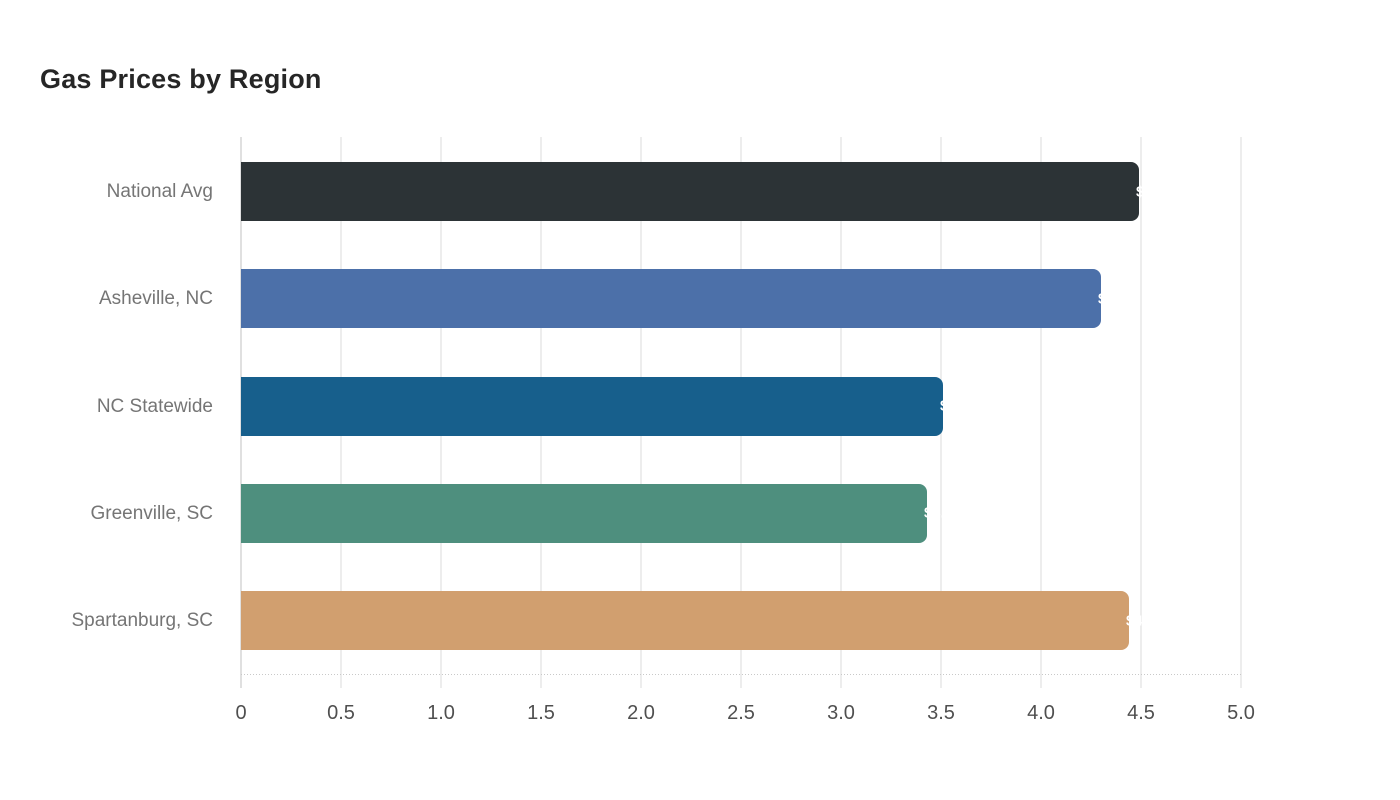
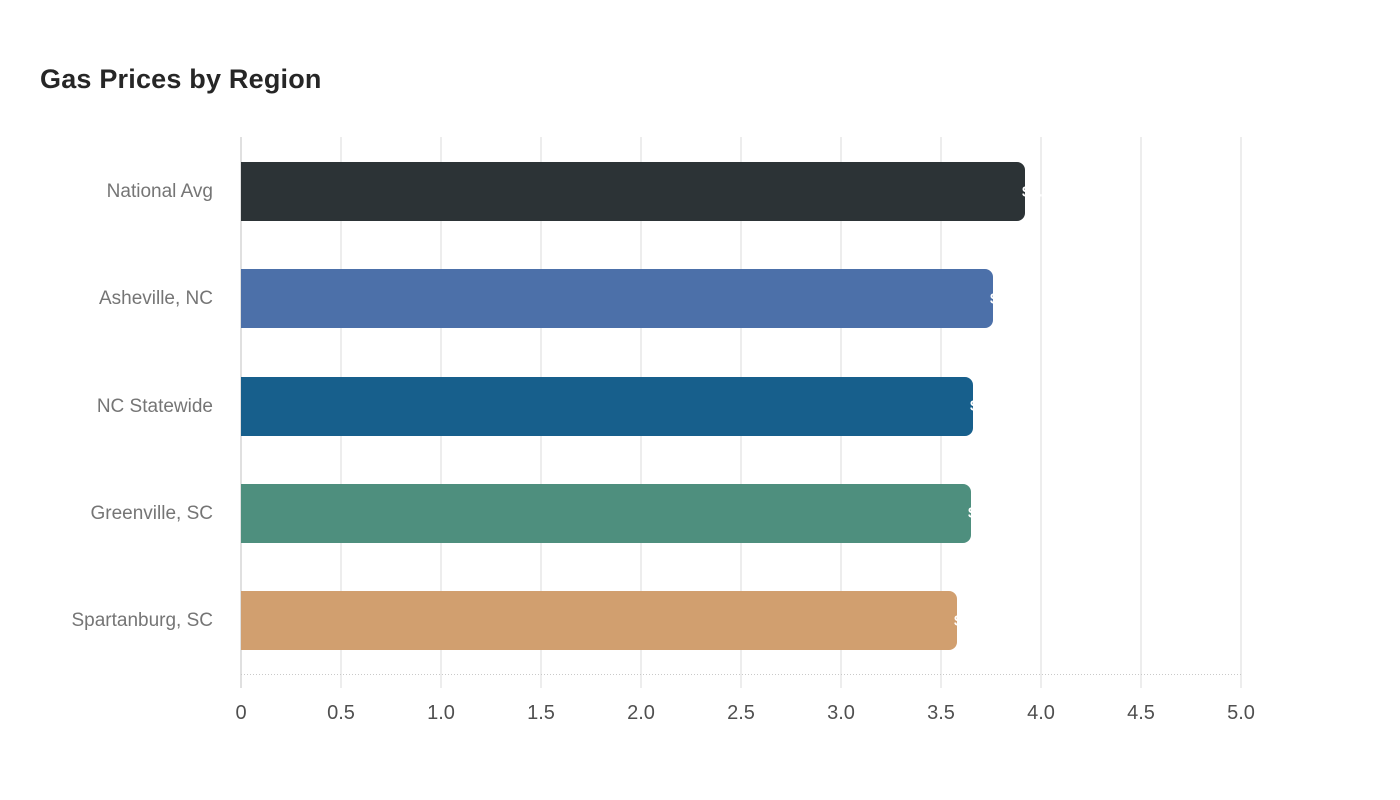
National Avg: $4.49 -> $3.92
Asheville, NC: $4.30 -> $3.76
NC Statewide: $3.51 -> $3.66
Greenville, SC: $3.43 -> $3.65
Spartanburg, SC: $4.44 -> $3.58
